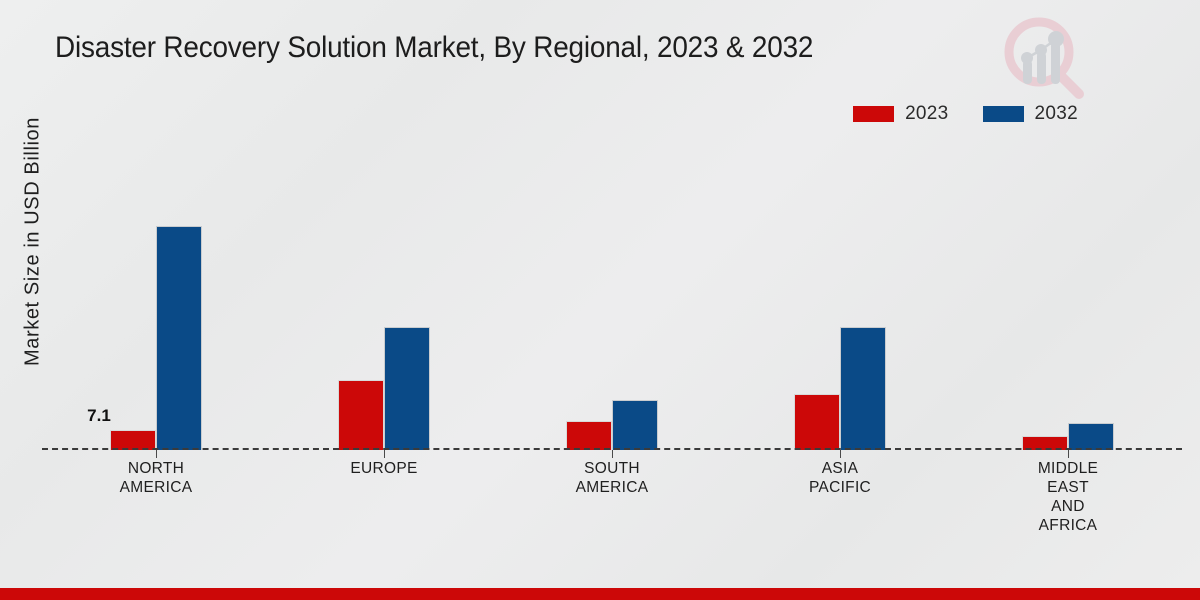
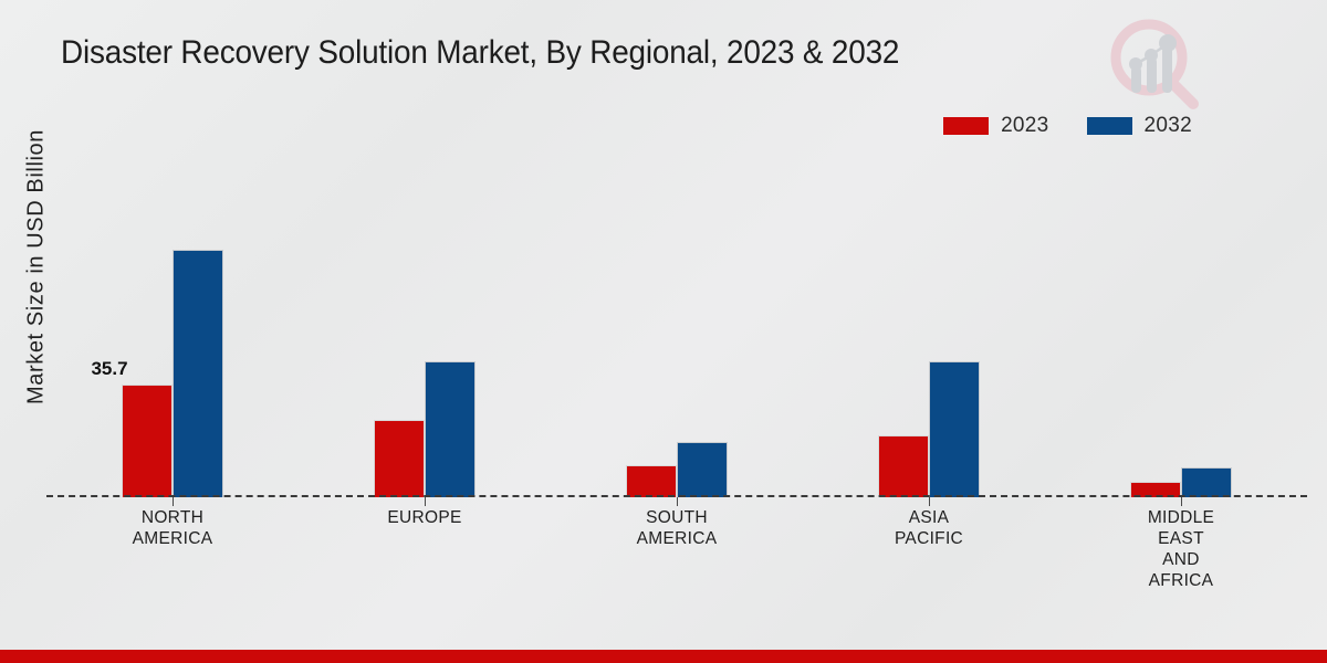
2023/NORTH AMERICA: 7.1 -> 35.7
